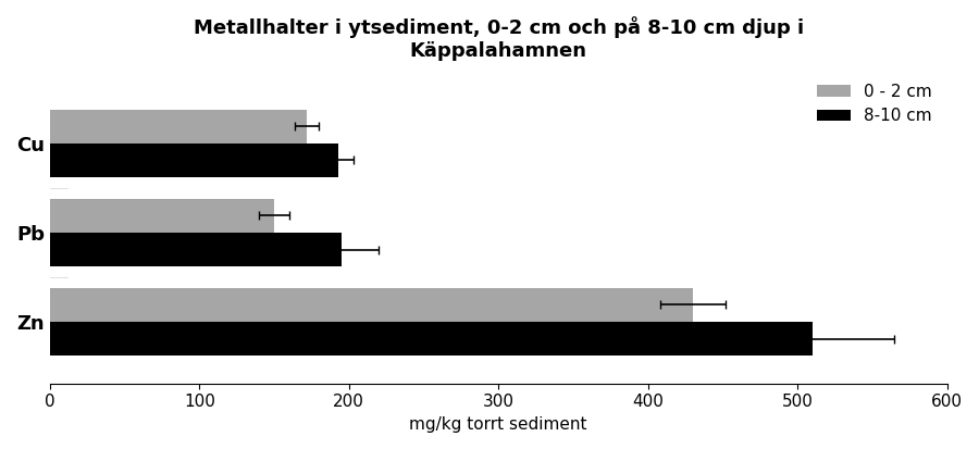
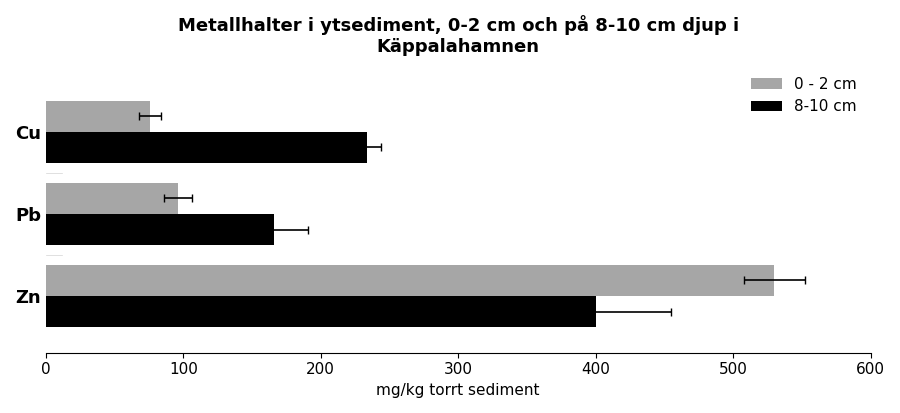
0 - 2 cm/Cu: 172 -> 76
8-10 cm/Cu: 193 -> 234
0 - 2 cm/Pb: 150 -> 96
8-10 cm/Pb: 195 -> 166
0 - 2 cm/Zn: 430 -> 530
8-10 cm/Zn: 510 -> 400
